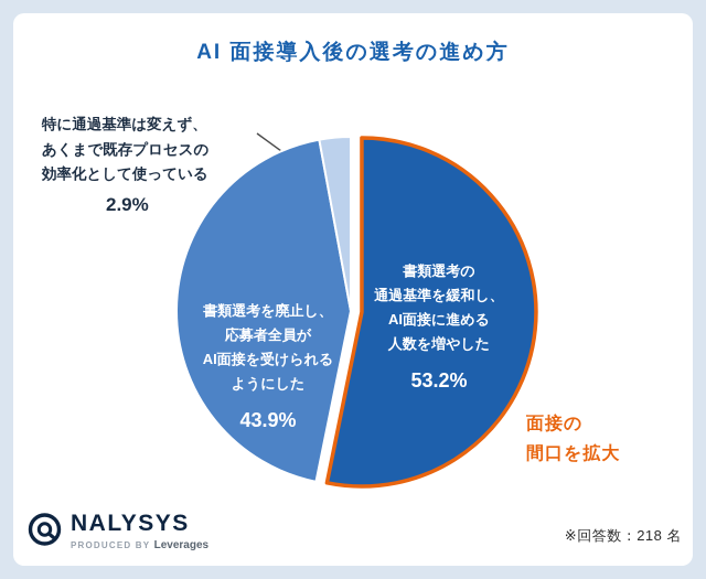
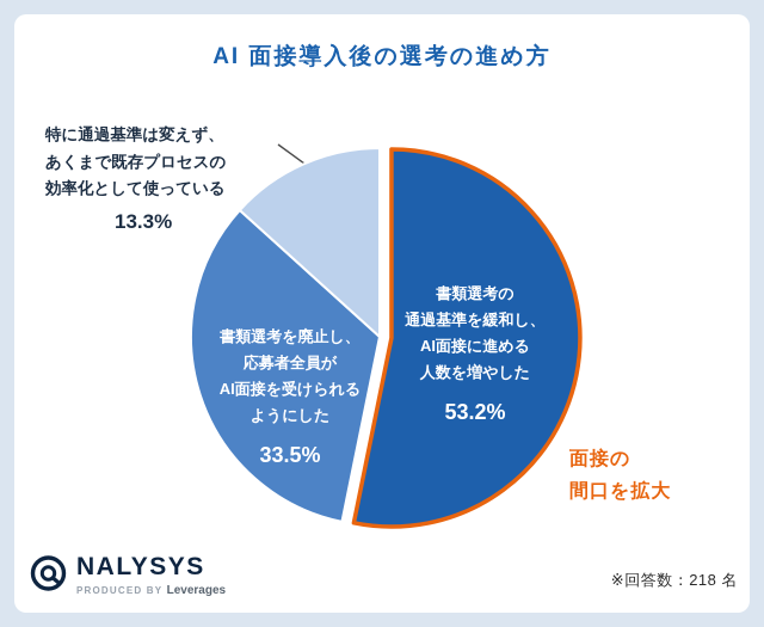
書類選考を廃止し、 応募者全員が AI面接を受けられる ようにした: 43.9% -> 33.5%
特に通過基準は変えず、 あくまで既存プロセスの 効率化として使っている: 2.9% -> 13.3%
